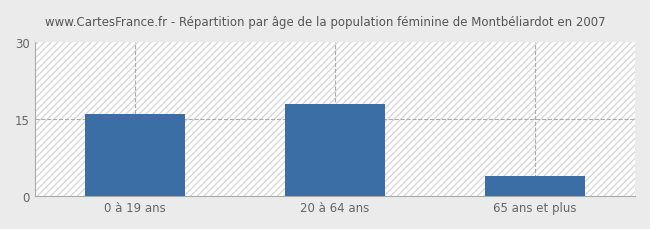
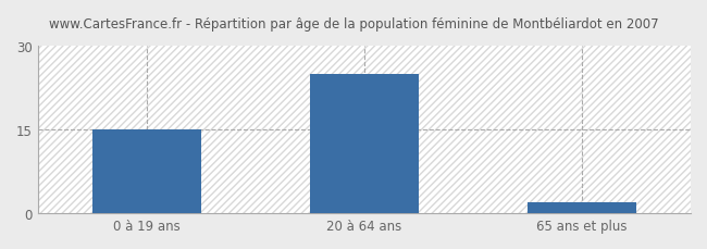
0 à 19 ans: 16 -> 15
20 à 64 ans: 18 -> 25
65 ans et plus: 4 -> 2
